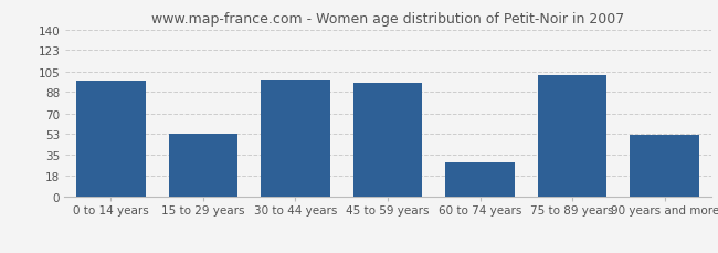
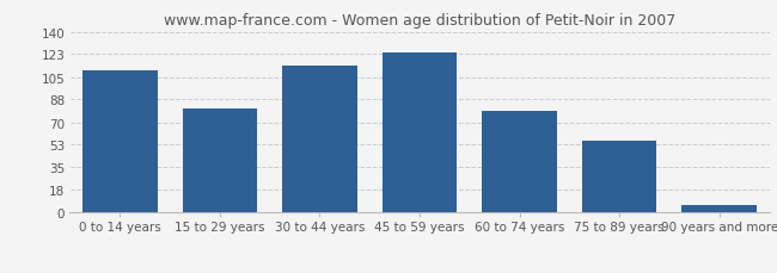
0 to 14 years: 97 -> 110
15 to 29 years: 53 -> 81
30 to 44 years: 98 -> 114
45 to 59 years: 95 -> 124
60 to 74 years: 29 -> 79
75 to 89 years: 102 -> 56
90 years and more: 52 -> 6
